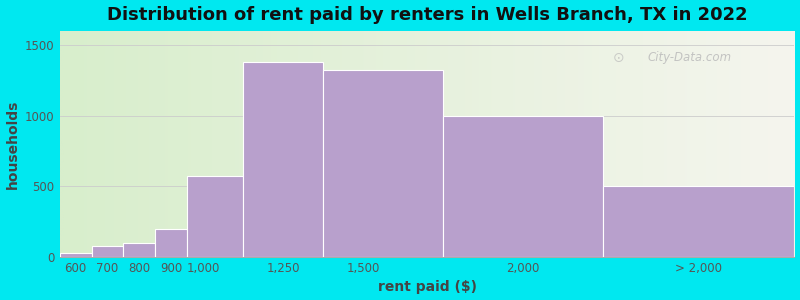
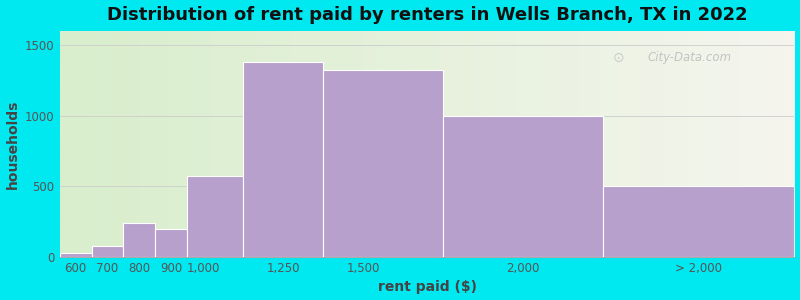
800: 100 -> 240
